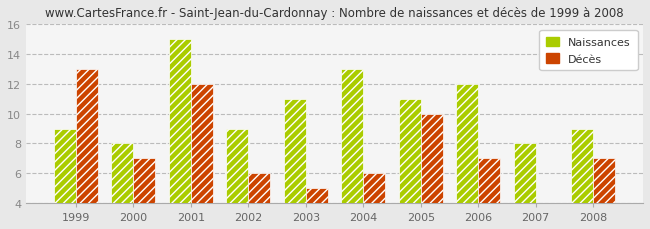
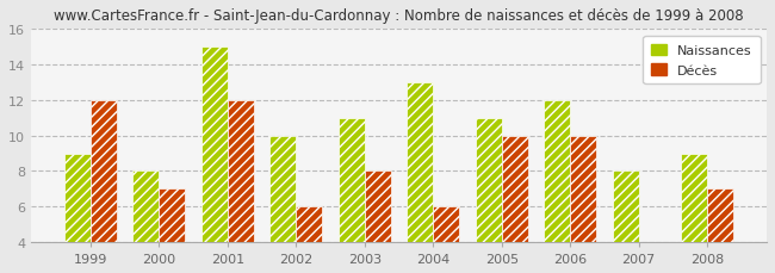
Décès/1999: 13 -> 12
Naissances/2002: 9 -> 10
Décès/2003: 5 -> 8
Décès/2006: 7 -> 10
